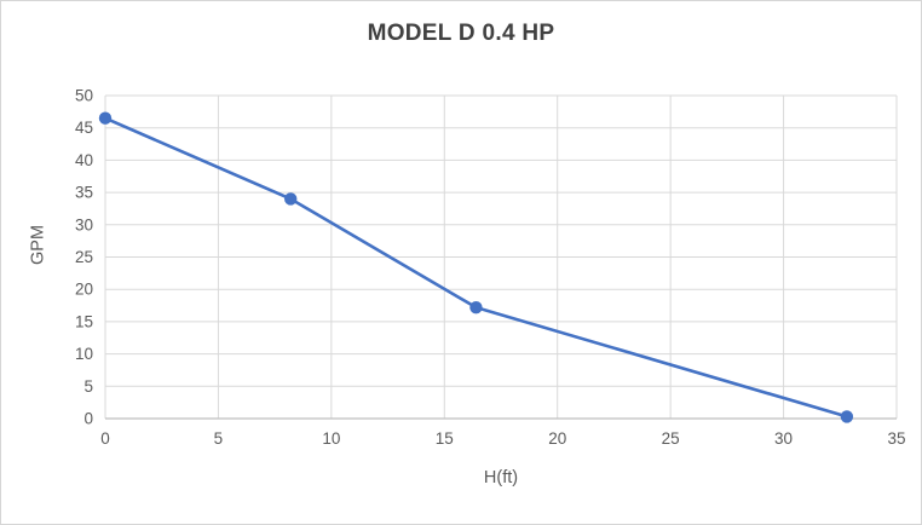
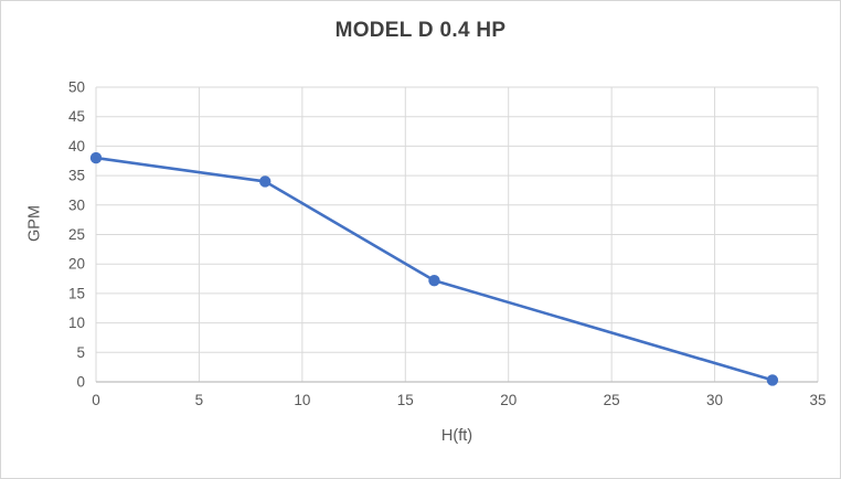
0: 46 -> 38
